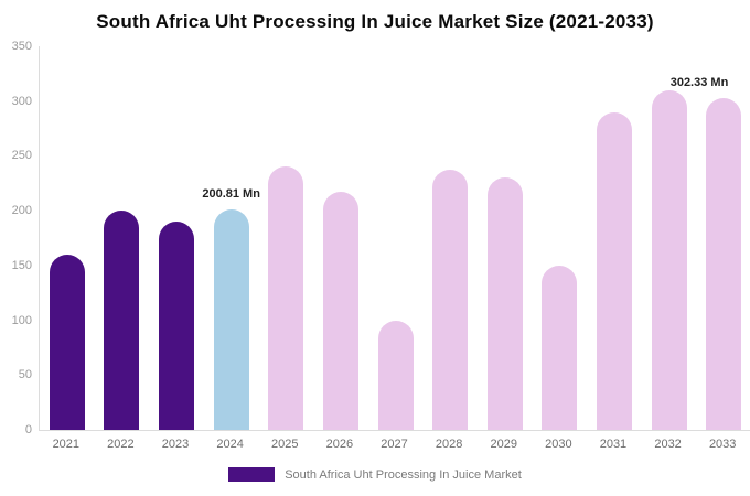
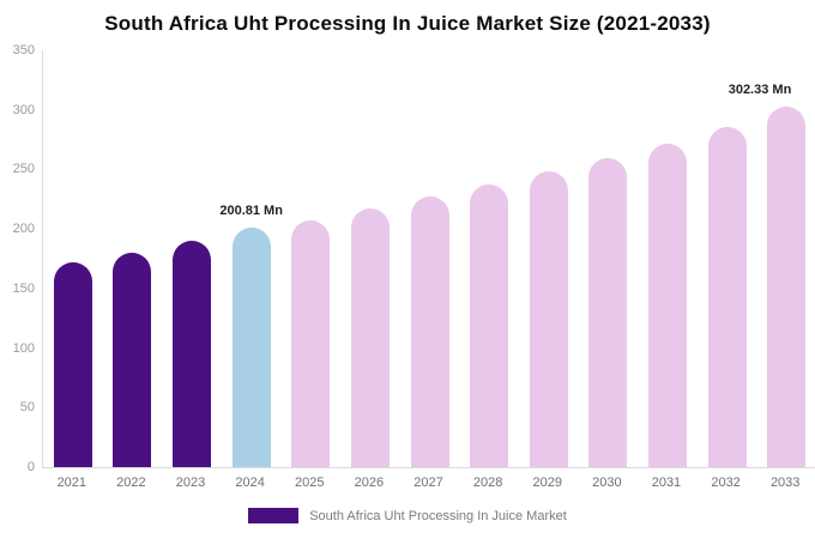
2021: 160 -> 170
2022: 200 -> 180
2025: 240 -> 210
2027: 100 -> 230
2029: 230 -> 250
2030: 150 -> 260
2031: 290 -> 270
2032: 310 -> 290
